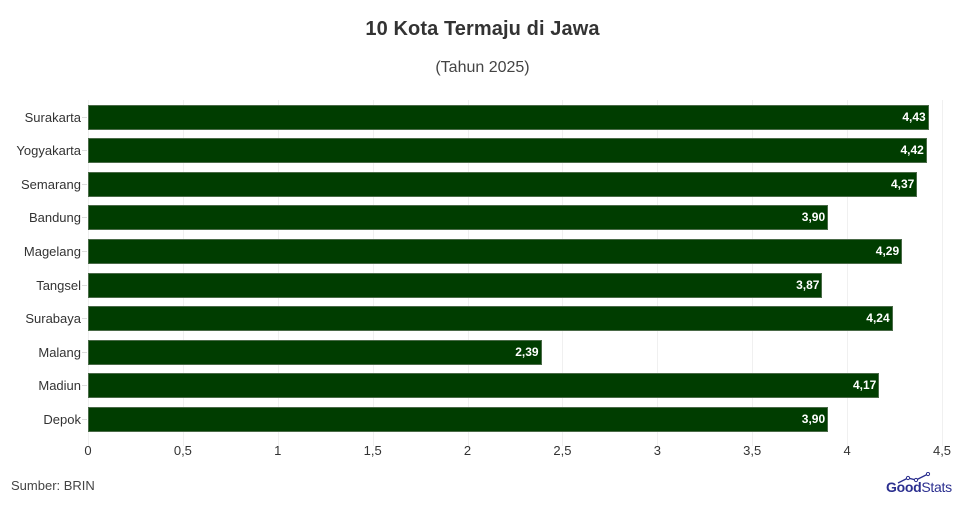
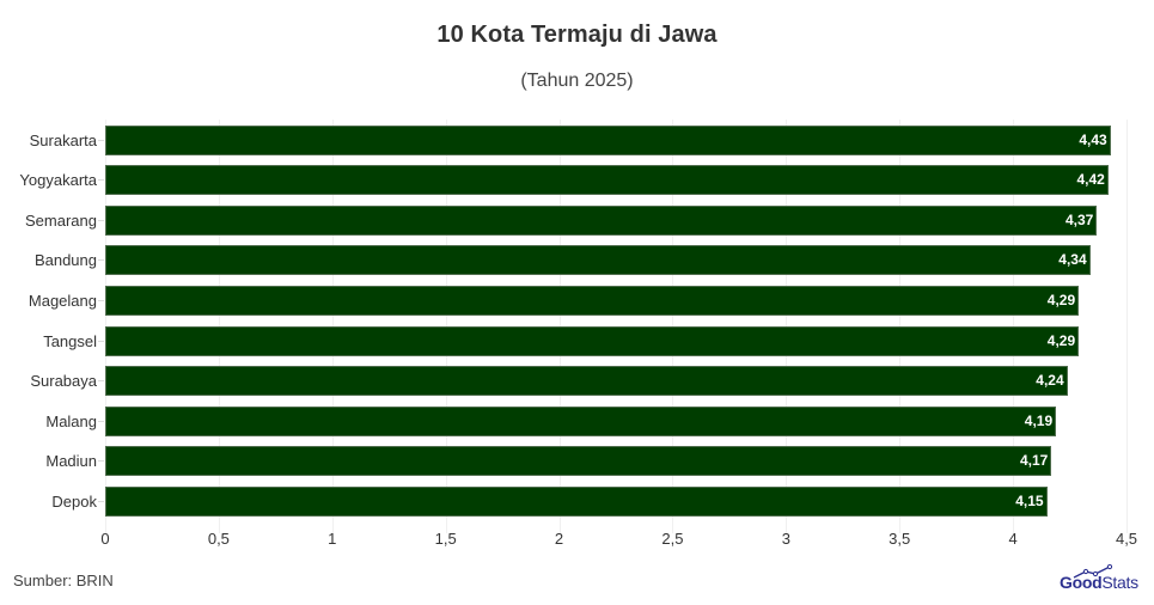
Bandung: 3,90 -> 4,34
Tangsel: 3,87 -> 4,29
Malang: 2,39 -> 4,19
Depok: 3,90 -> 4,15
